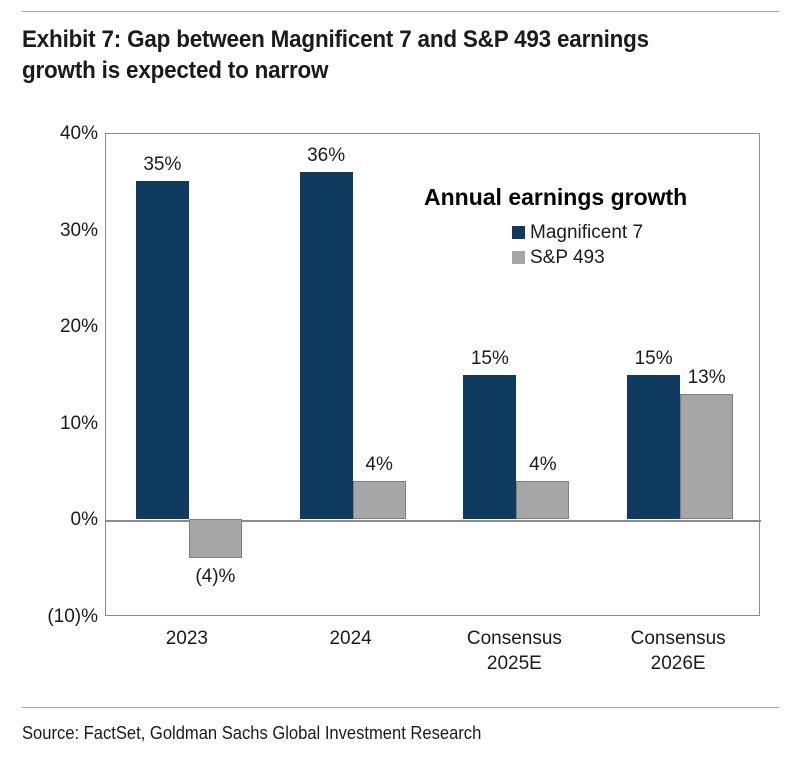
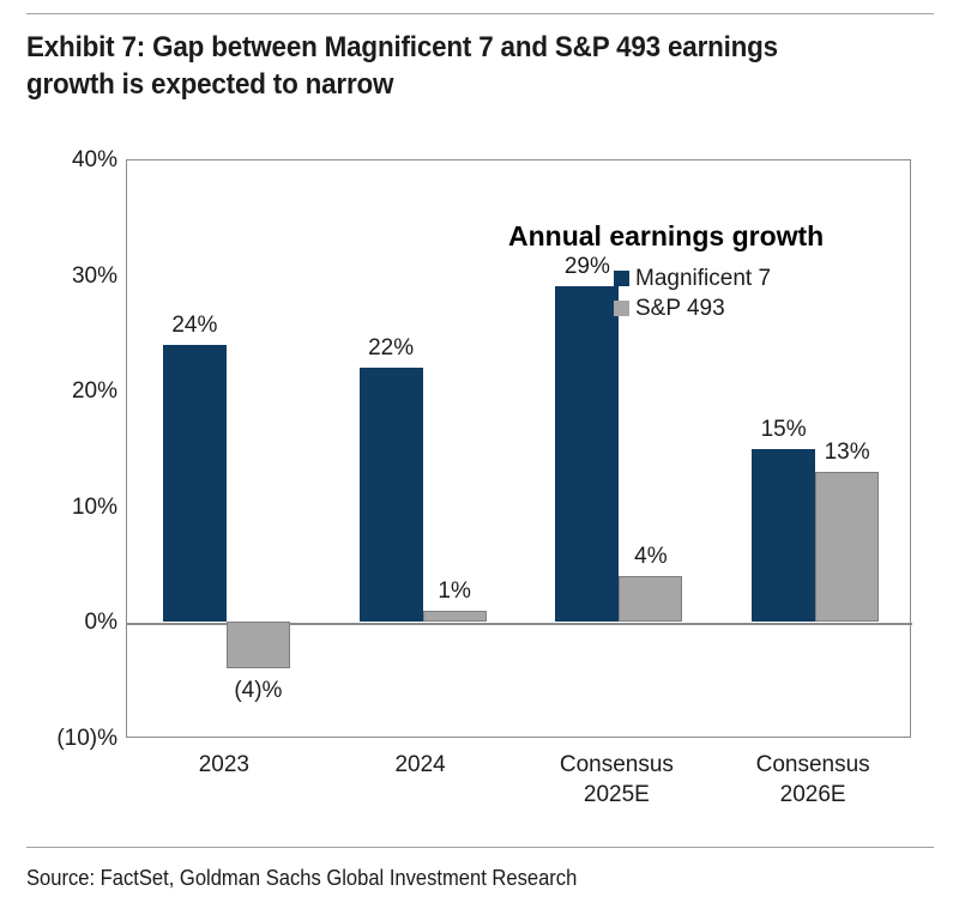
Magnificent 7/2023: 35% -> 24%
Magnificent 7/2024: 36% -> 22%
S&P 493/2024: 4% -> 1%
Magnificent 7/Consensus 2025E: 15% -> 29%
